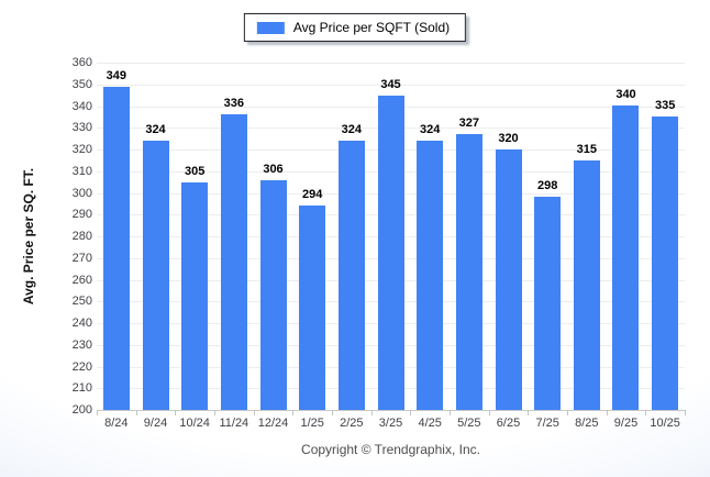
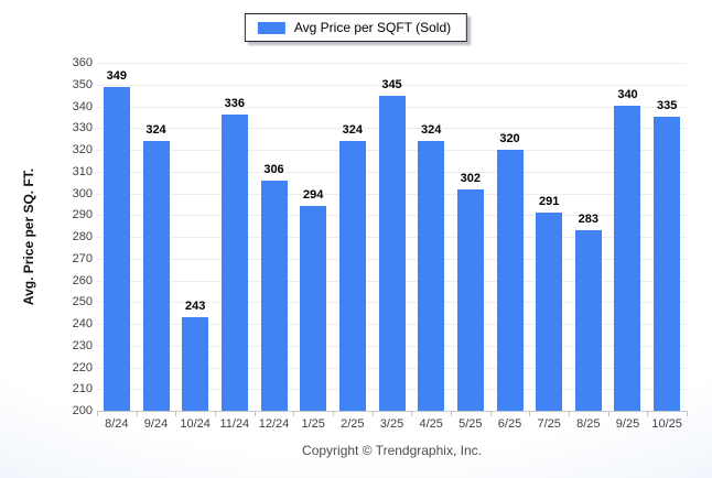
10/24: 305 -> 243
5/25: 327 -> 302
7/25: 298 -> 291
8/25: 315 -> 283
